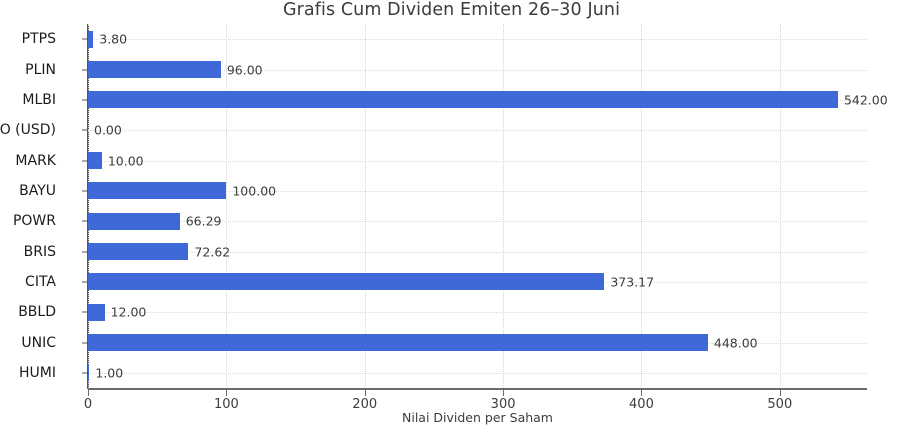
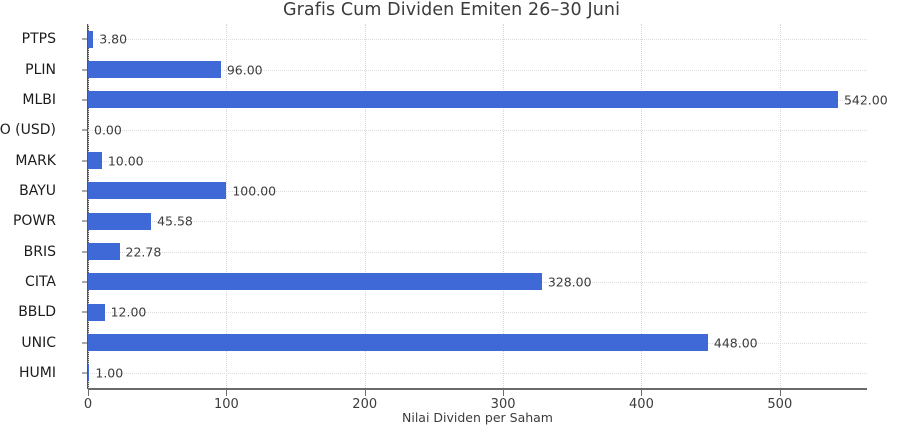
POWR: 66.29 -> 45.58
BRIS: 72.62 -> 22.78
CITA: 373.17 -> 328.00
